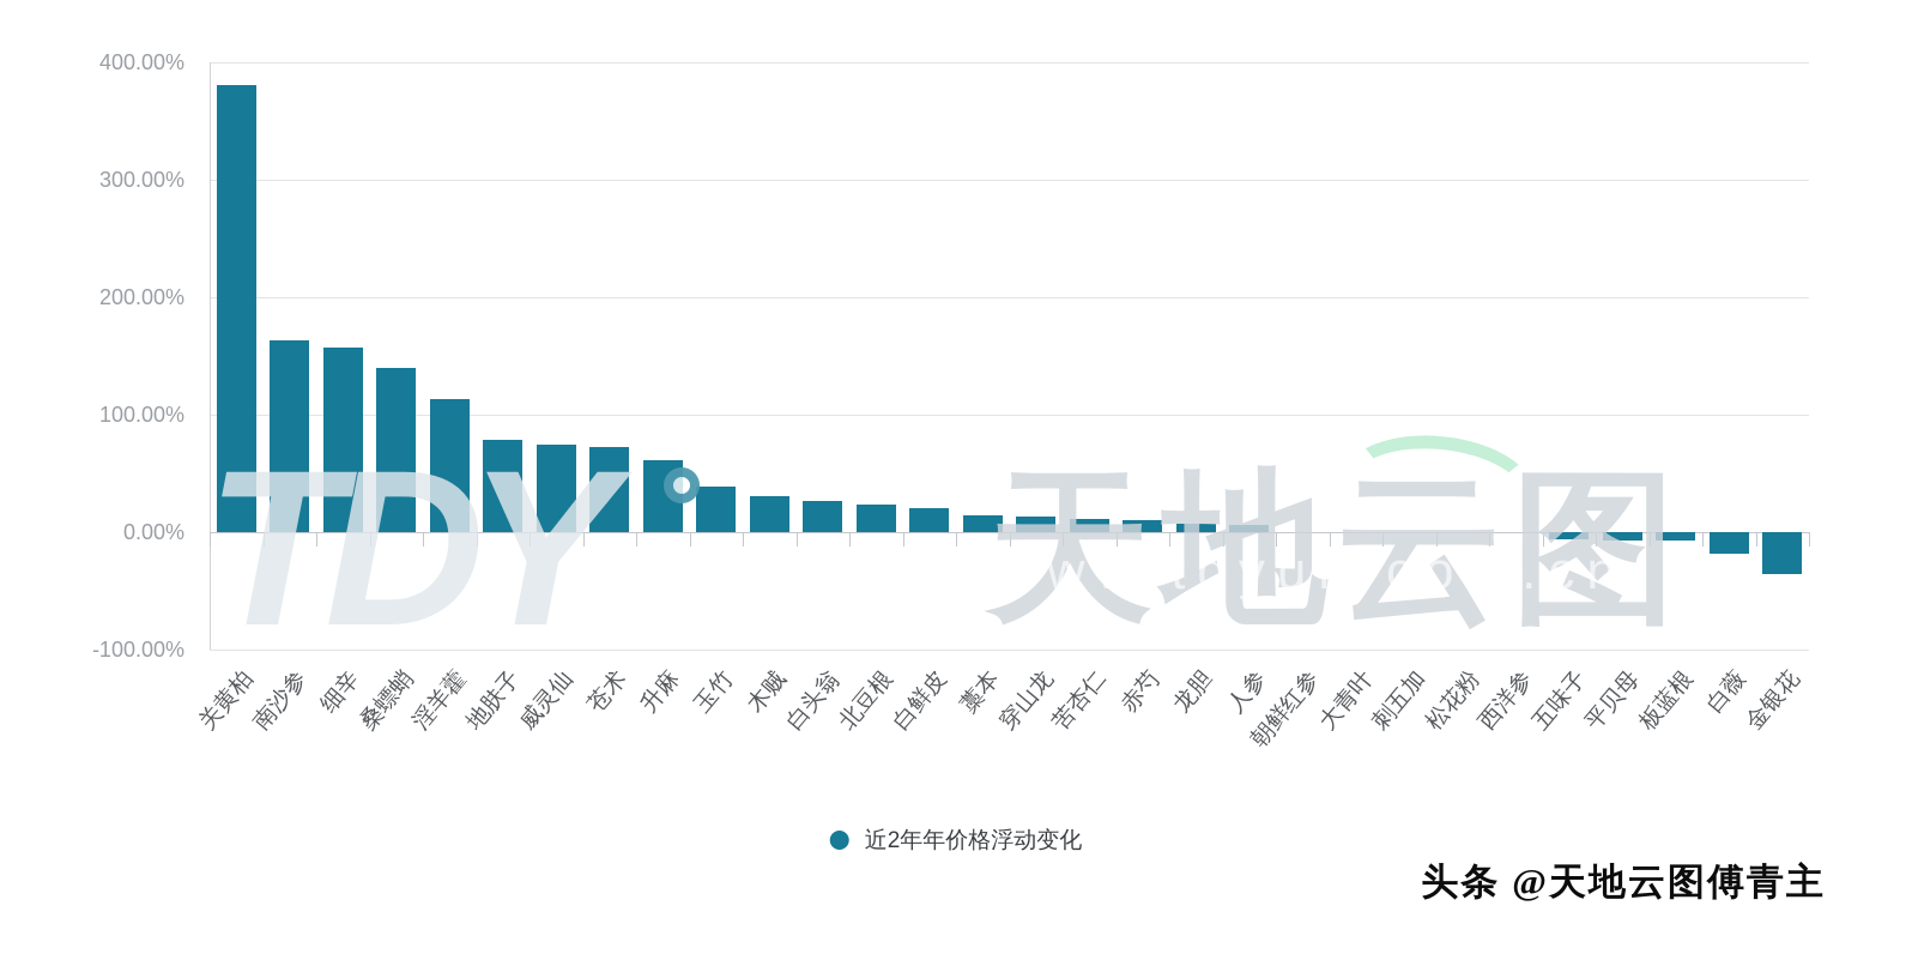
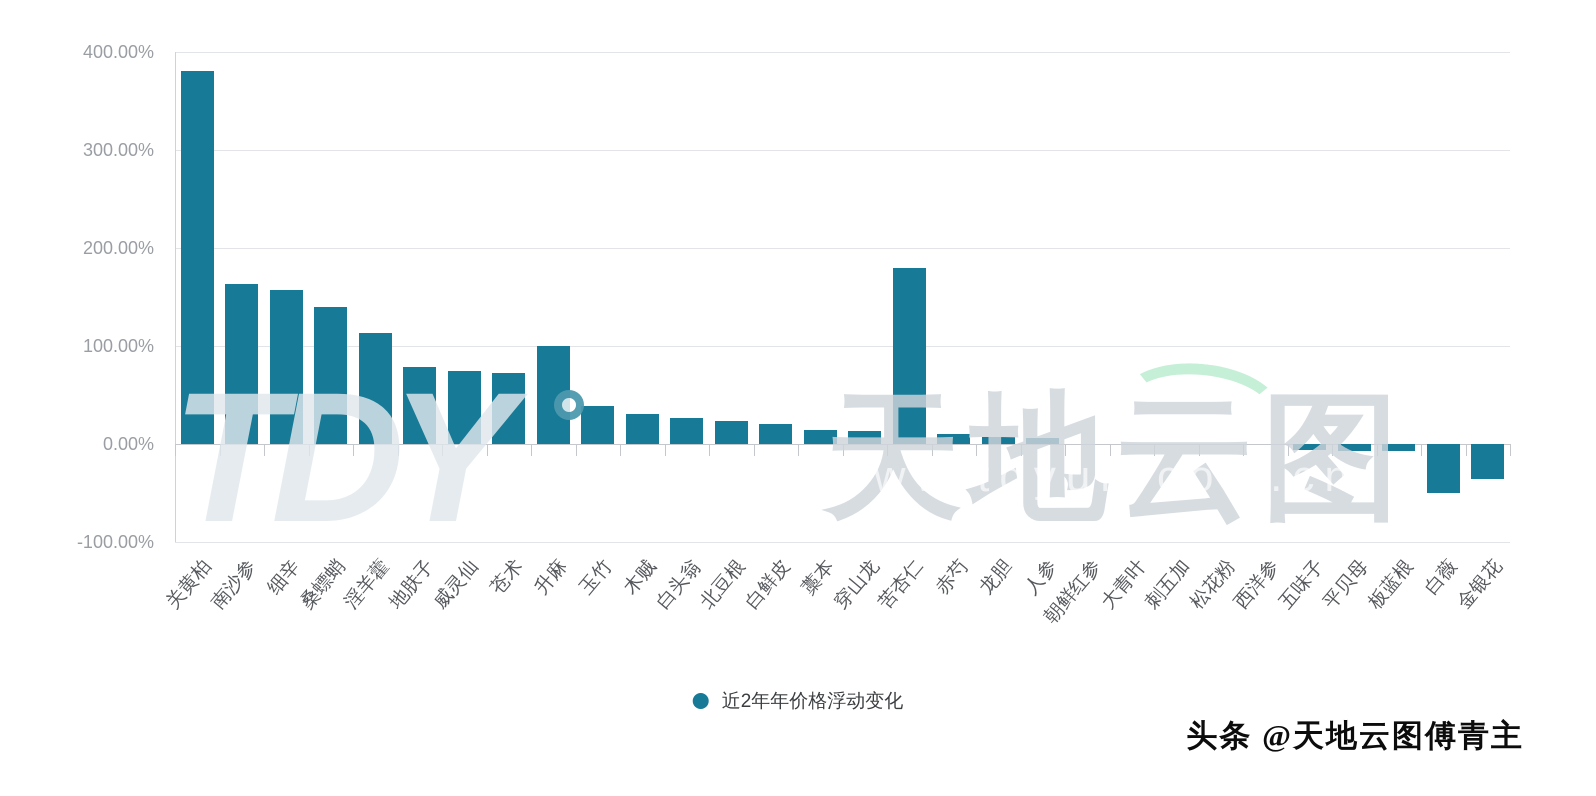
升麻: 60% -> 100%
苦杏仁: 10% -> 180%
白薇: -20% -> -50%
